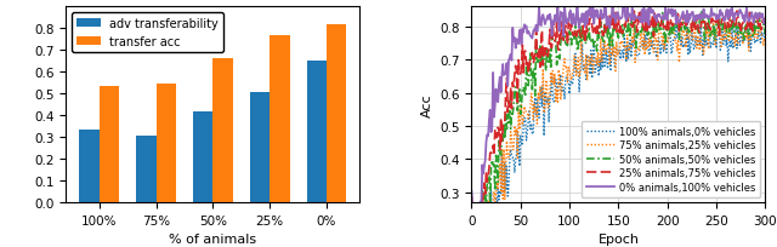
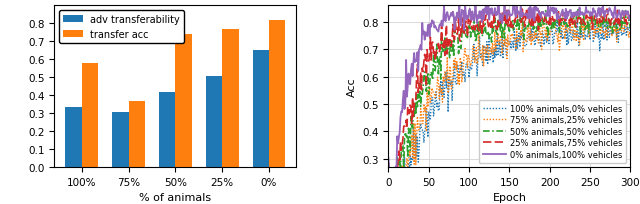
transfer acc/100%: 0.54 -> 0.58
transfer acc/75%: 0.55 -> 0.37
transfer acc/50%: 0.66 -> 0.74
